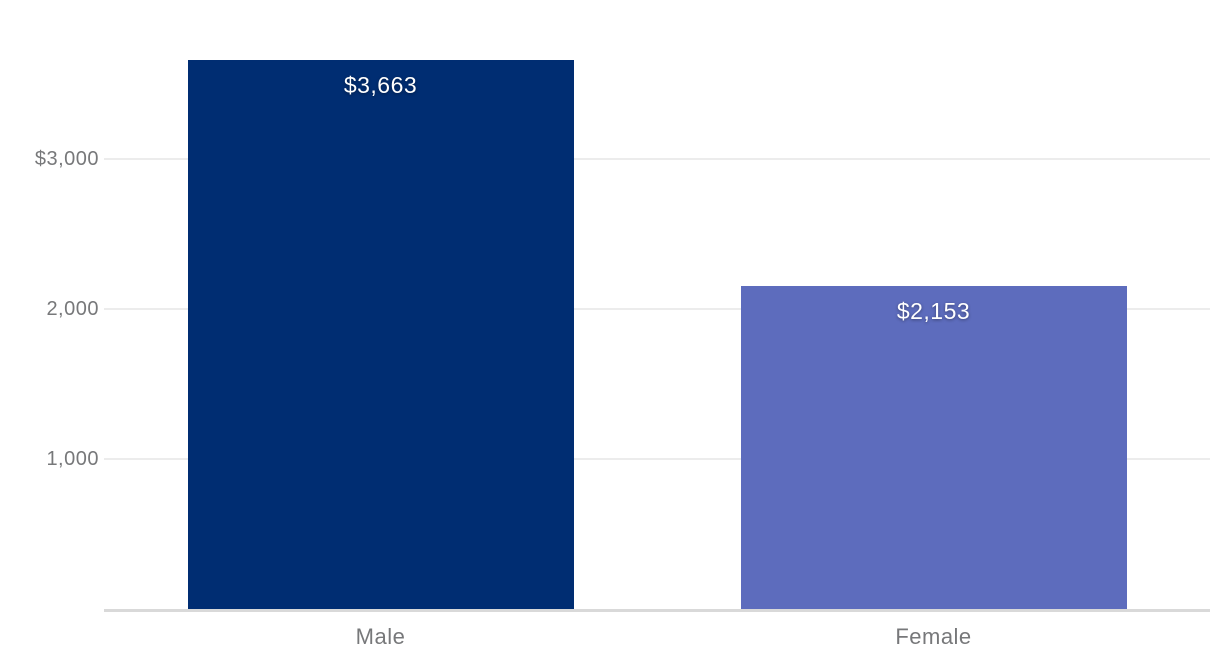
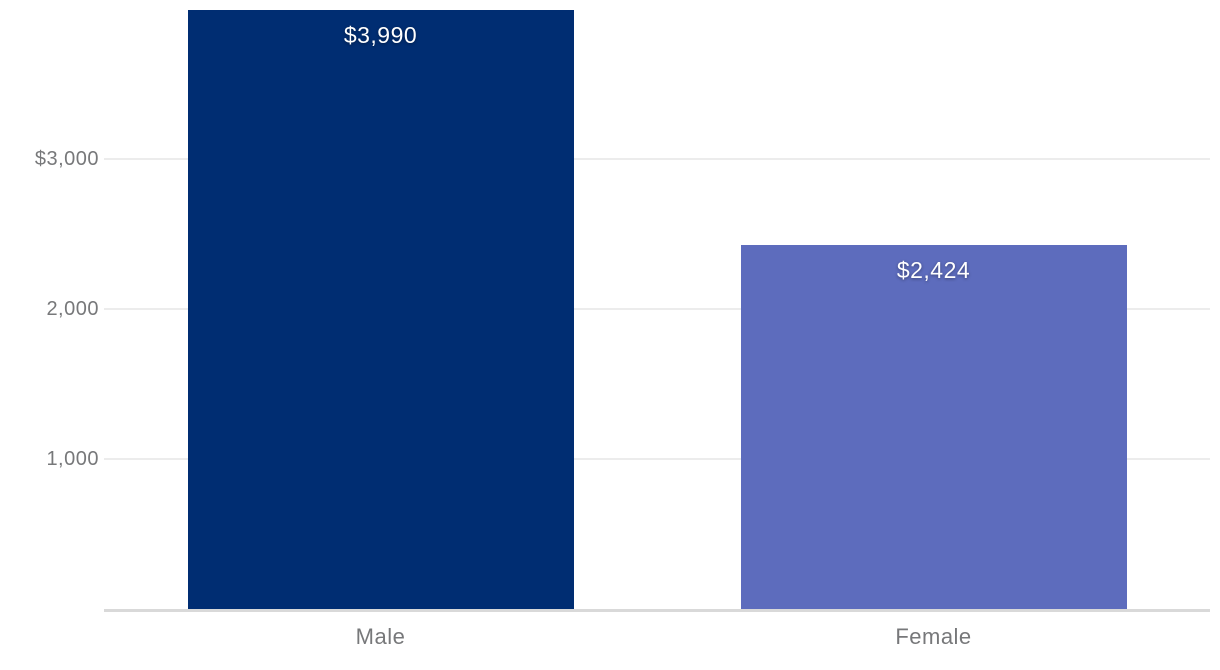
Male: $3,663 -> $3,990
Female: $2,153 -> $2,424
